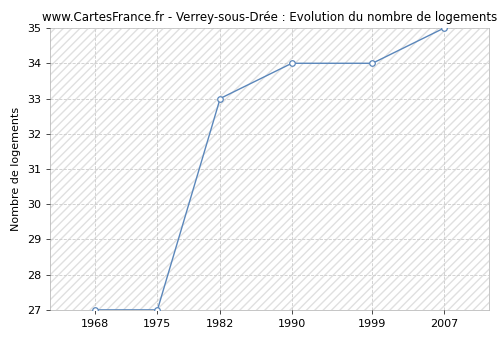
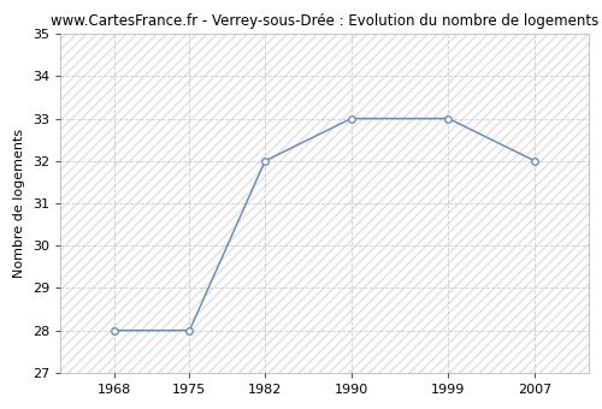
1968: 27 -> 28
1975: 27 -> 28
1982: 33 -> 32
1990: 34 -> 33
1999: 34 -> 33
2007: 35 -> 32
